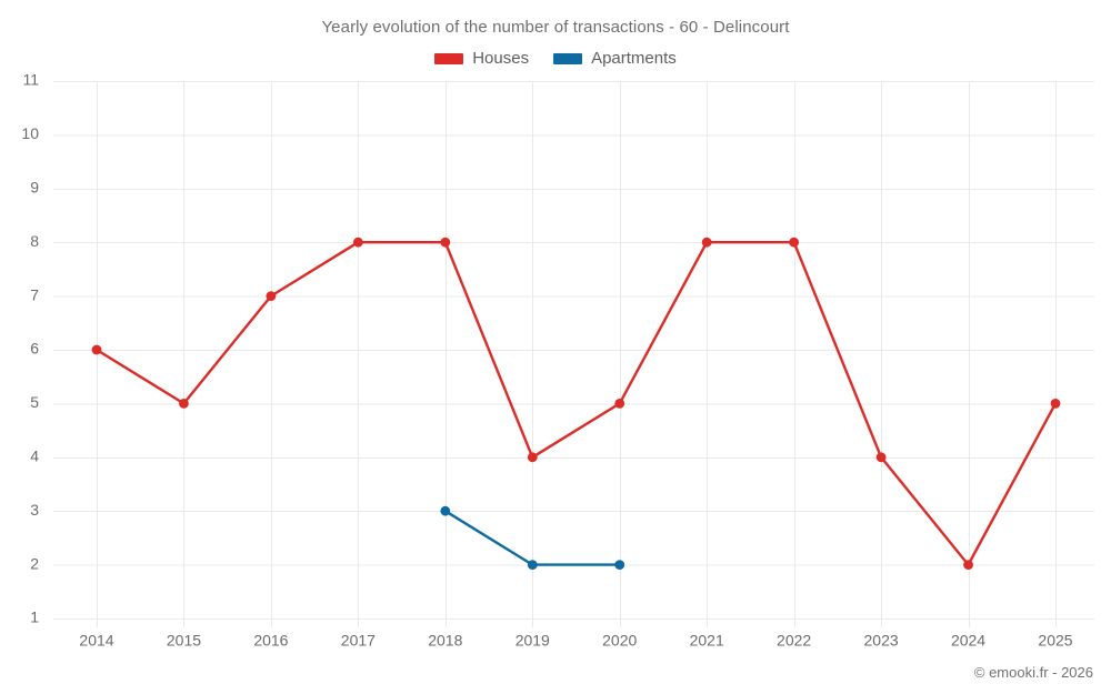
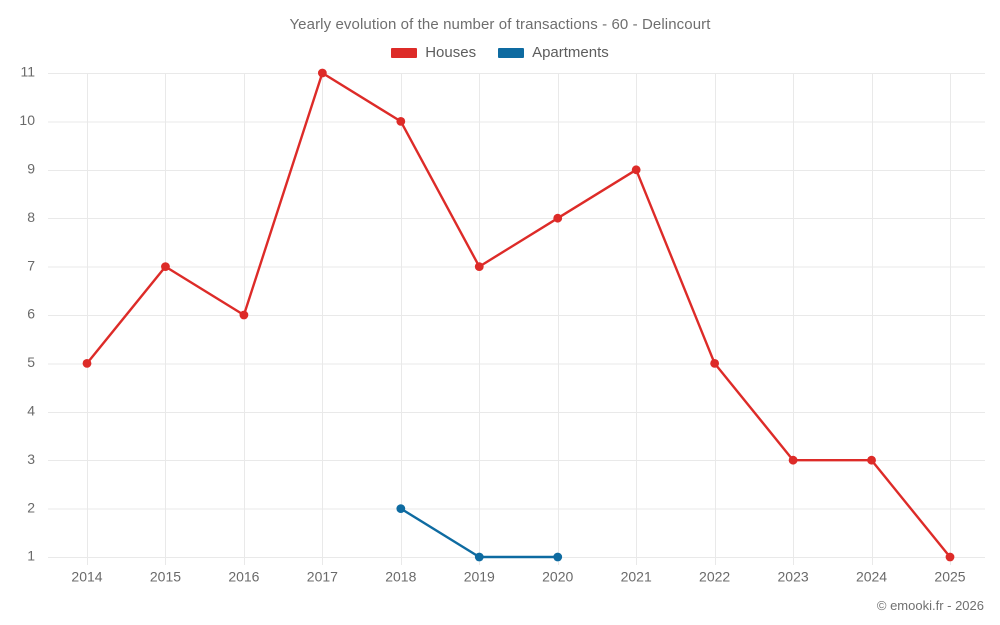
Houses/2014: 6 -> 5
Houses/2015: 5 -> 7
Houses/2016: 7 -> 6
Houses/2017: 8 -> 11
Houses/2018: 8 -> 10
Apartments/2018: 3 -> 2
Houses/2019: 4 -> 7
Apartments/2019: 2 -> 1
Houses/2020: 5 -> 8
Apartments/2020: 2 -> 1
Houses/2021: 8 -> 9
Houses/2022: 8 -> 5
Houses/2023: 4 -> 3
Houses/2024: 2 -> 3
Houses/2025: 5 -> 1
